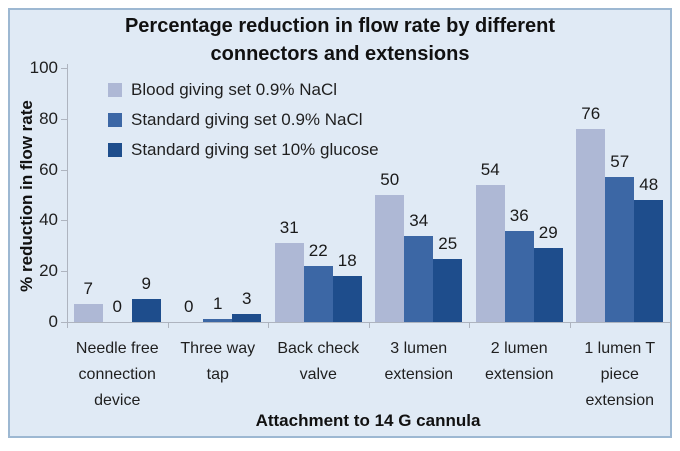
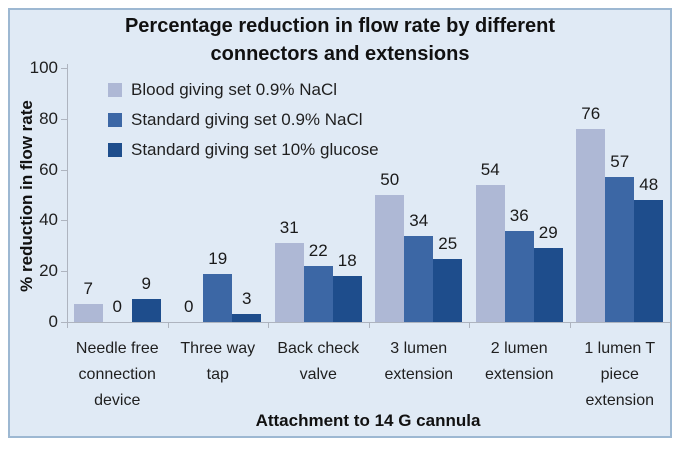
Standard giving set 0.9% NaCl/Three way tap: 1 -> 19
